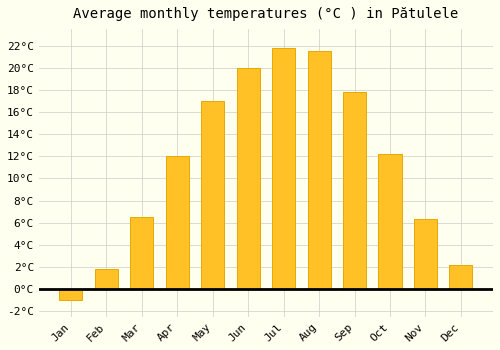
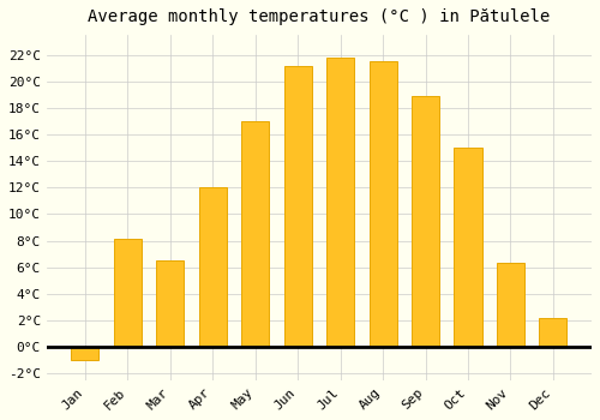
Feb: 1.8°C -> 8.1°C
Jun: 20.0°C -> 21.2°C
Sep: 17.8°C -> 18.9°C
Oct: 12.2°C -> 15.0°C
